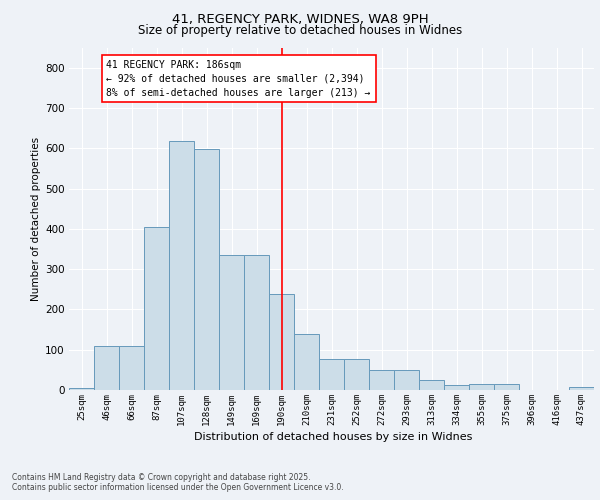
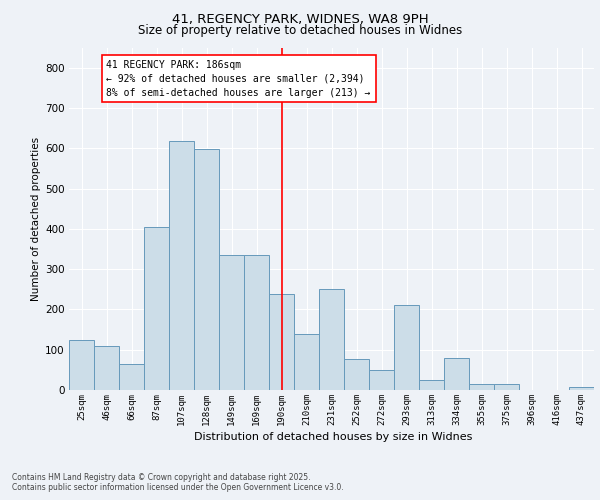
25sqm: 5 -> 125
66sqm: 109 -> 65
231sqm: 78 -> 250
293sqm: 50 -> 210
334sqm: 12 -> 80
